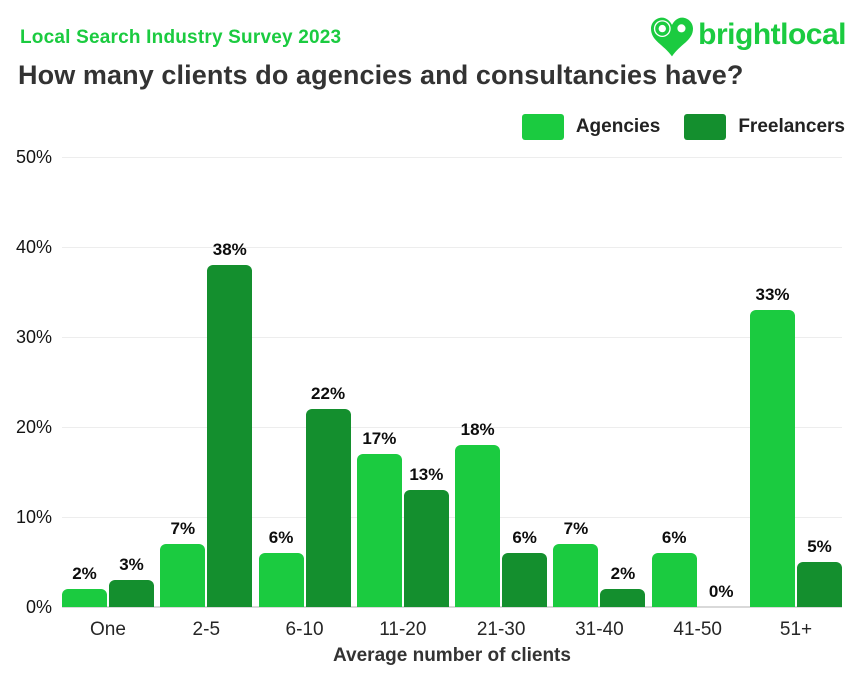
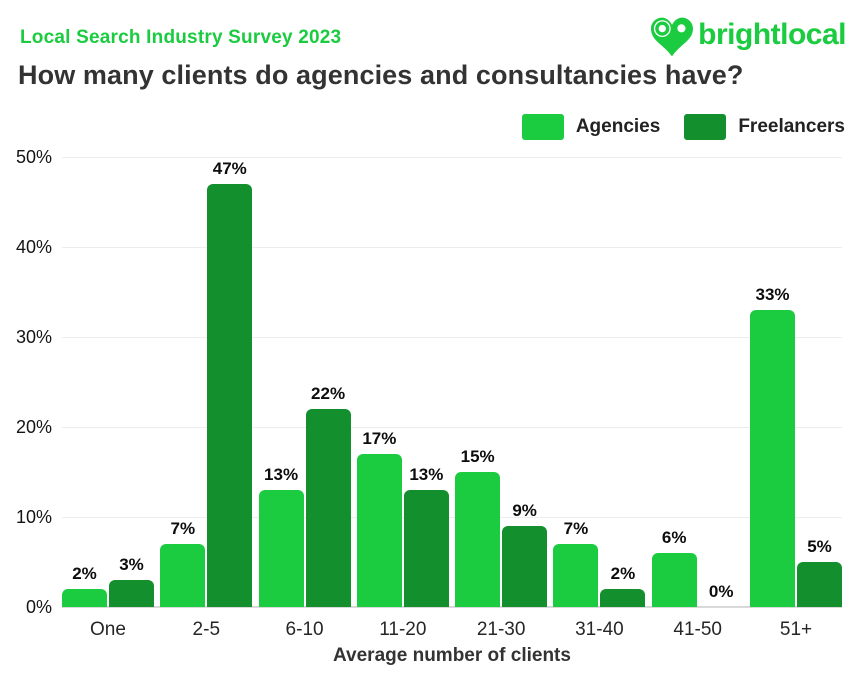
Freelancers/2-5: 38% -> 47%
Agencies/6-10: 6% -> 13%
Agencies/21-30: 18% -> 15%
Freelancers/21-30: 6% -> 9%
